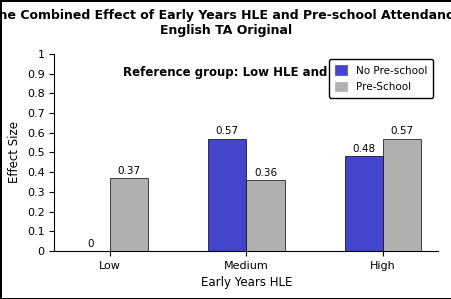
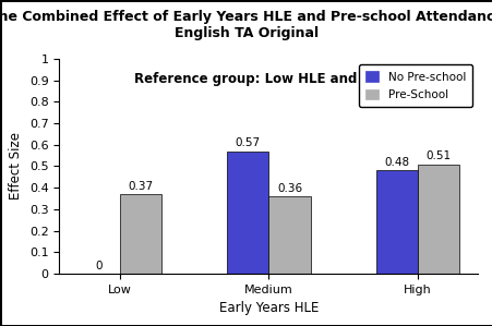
Pre-School/High: 0.57 -> 0.51
